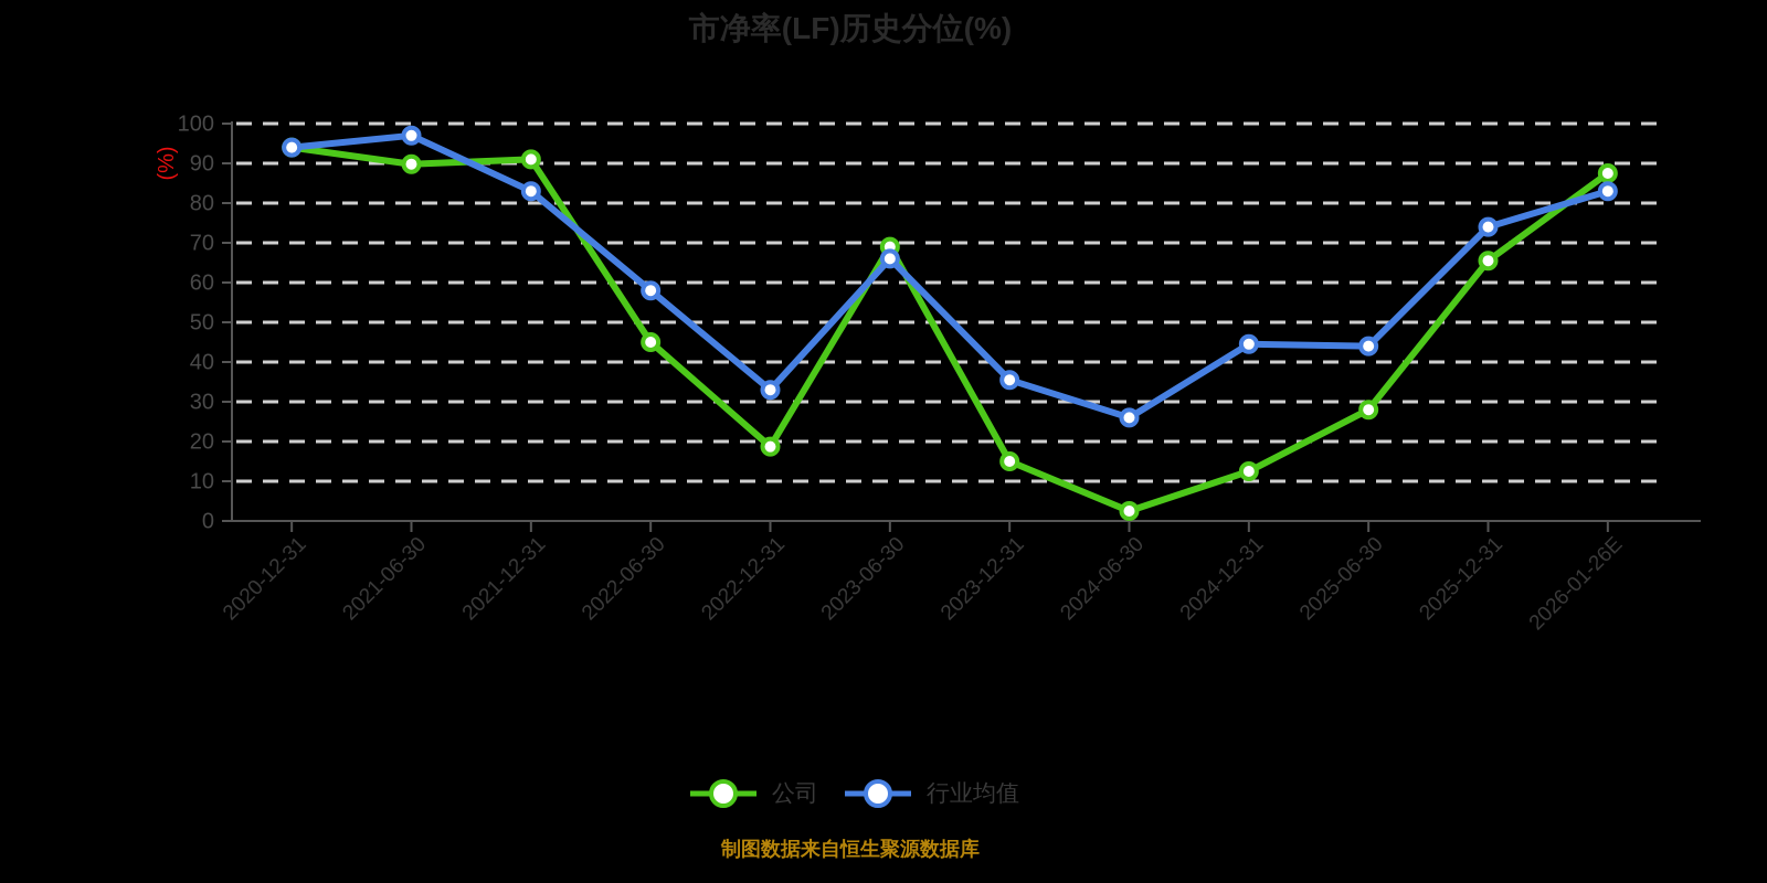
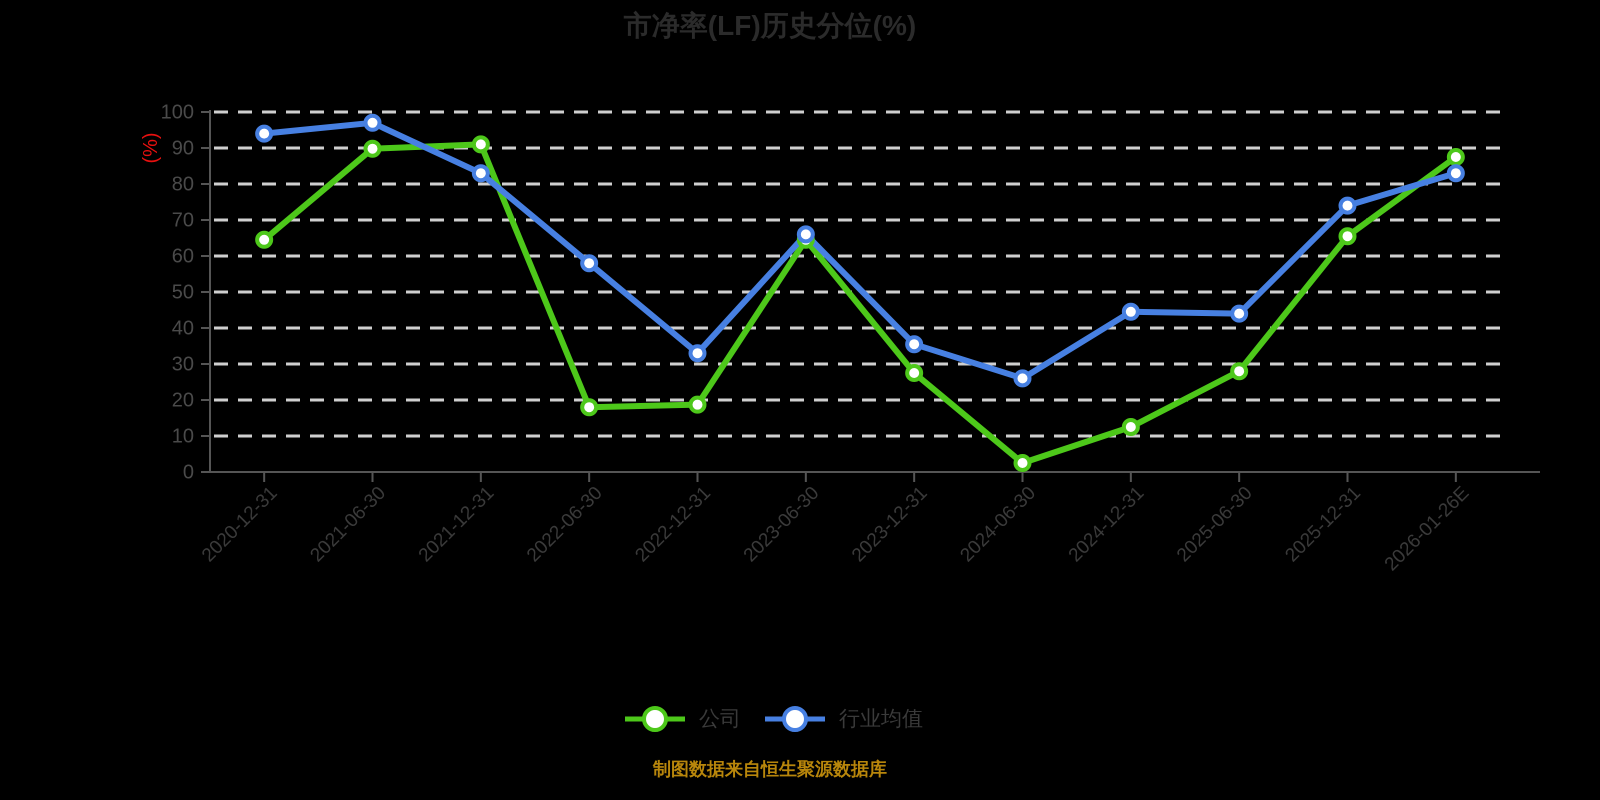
公司/2020-12-31: 94 -> 64
公司/2022-06-30: 45 -> 18
公司/2023-06-30: 69 -> 64
公司/2023-12-31: 15 -> 28
